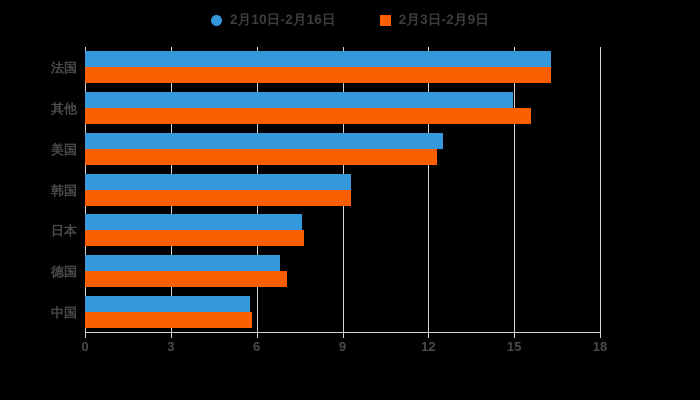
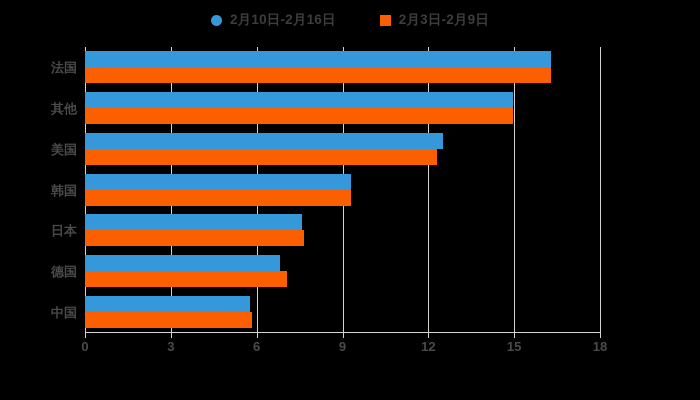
2月3日-2月9日/其他: 15.6 -> 14.9
